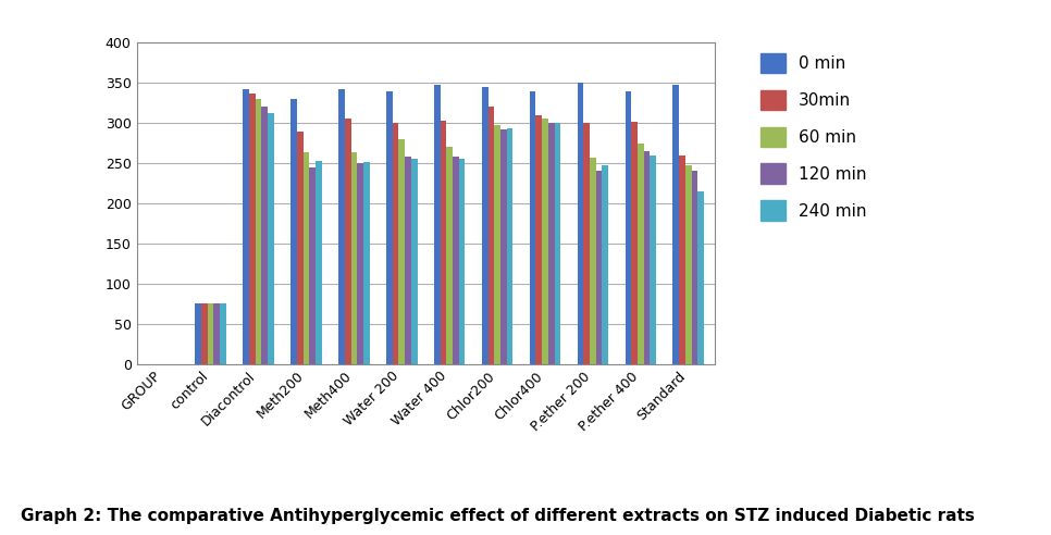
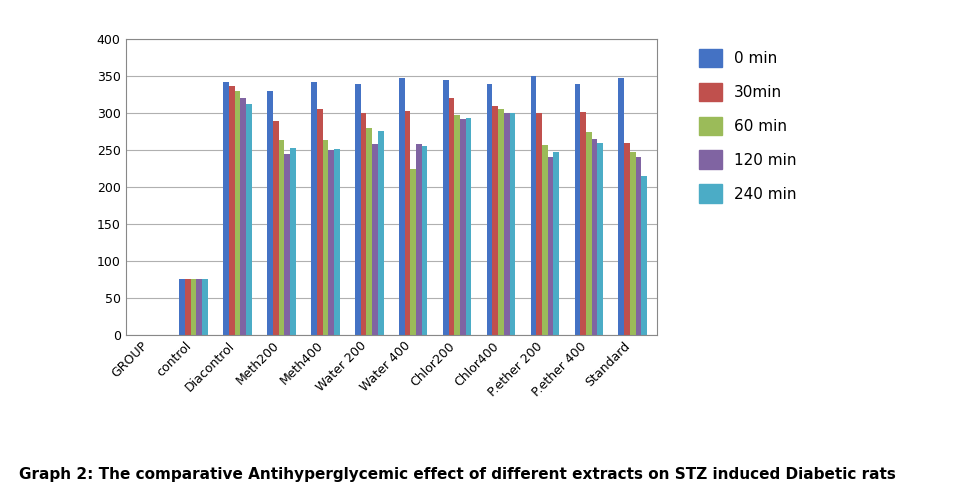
240 min/Water 200: 255 -> 276
60 min/Water 400: 270 -> 224
